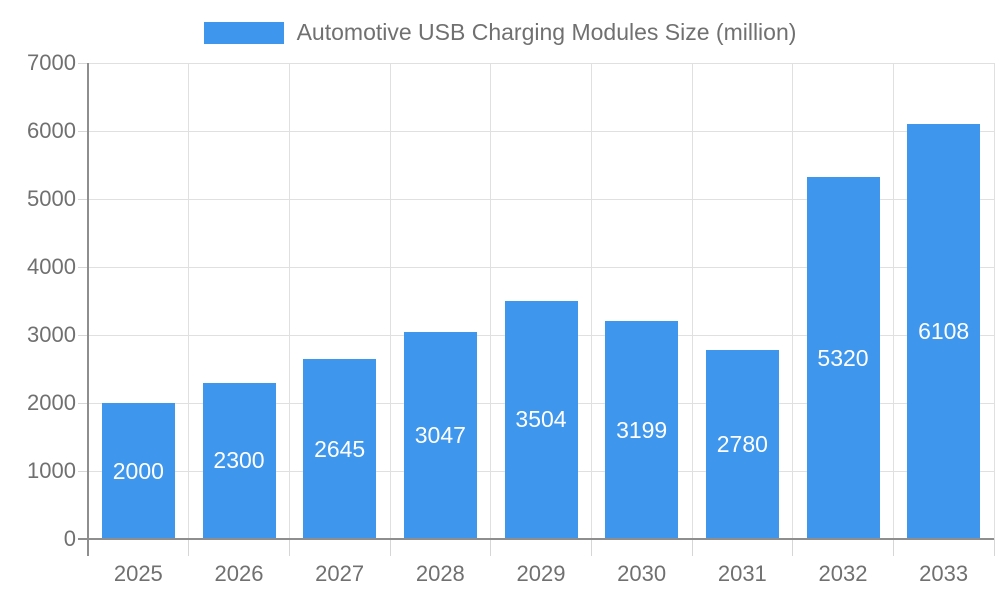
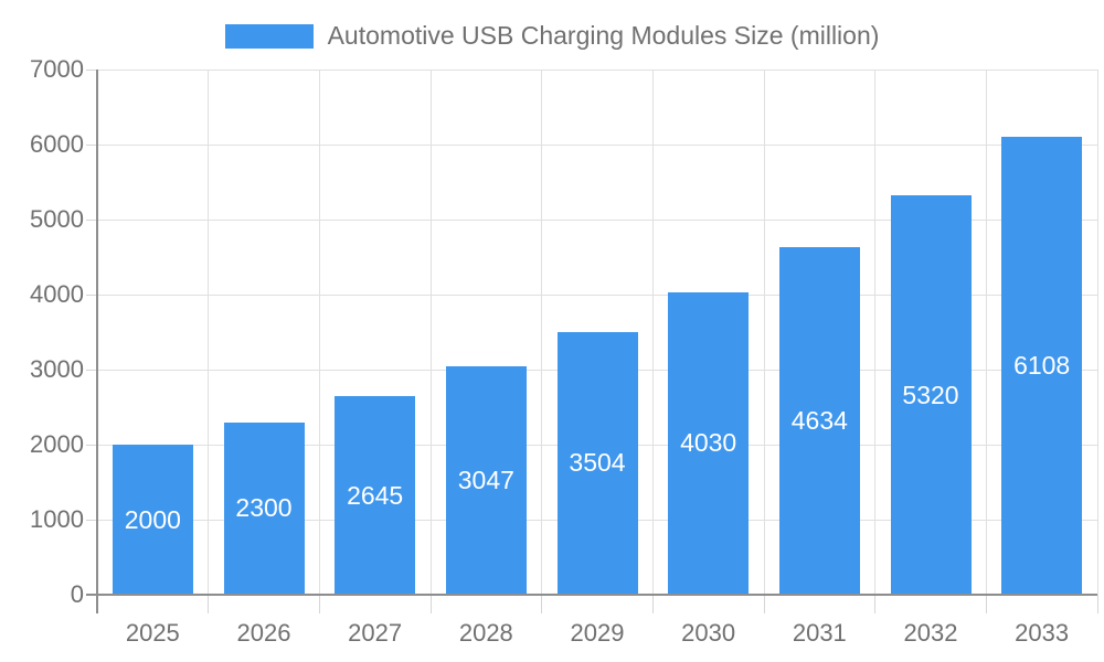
2030: 3199 -> 4030
2031: 2780 -> 4634
